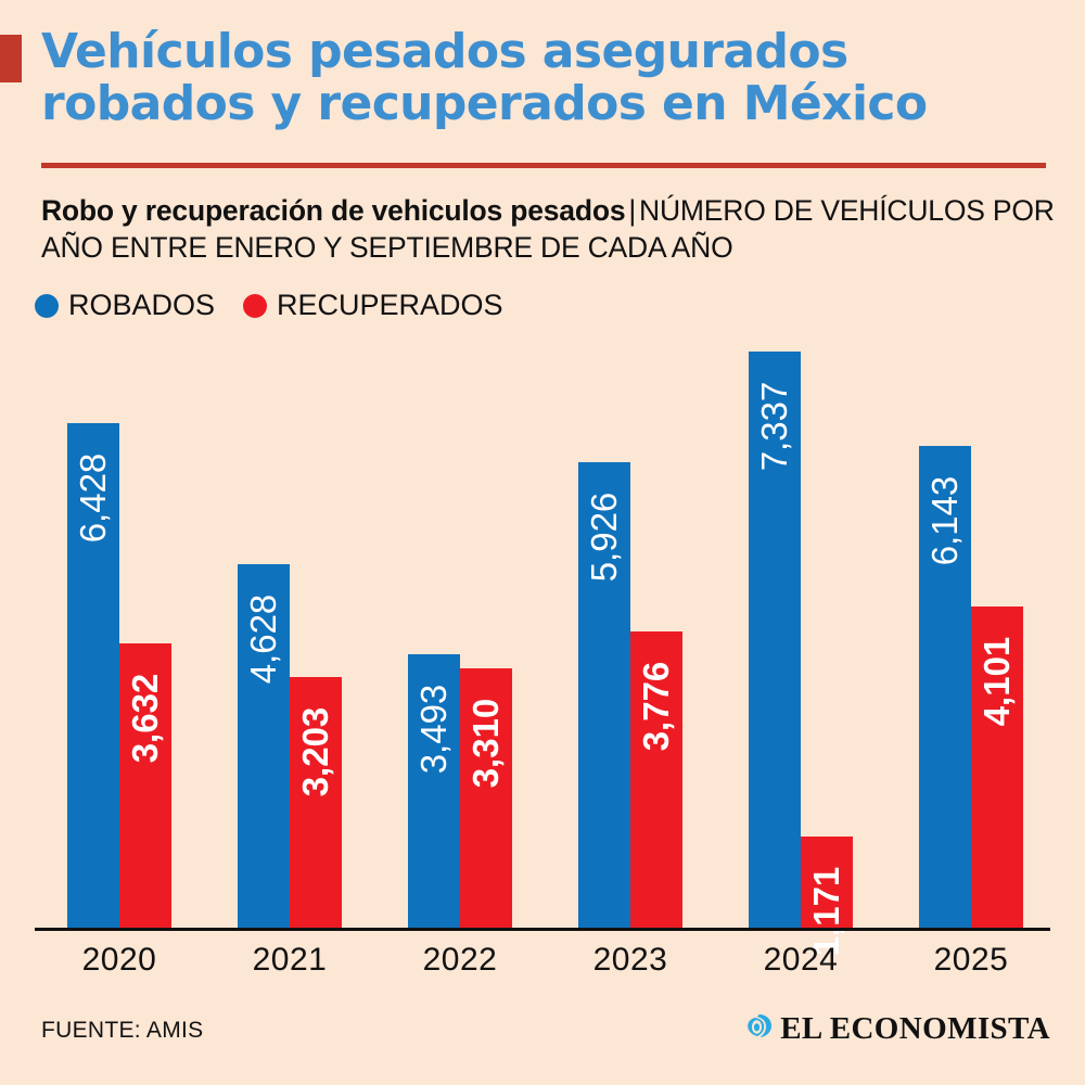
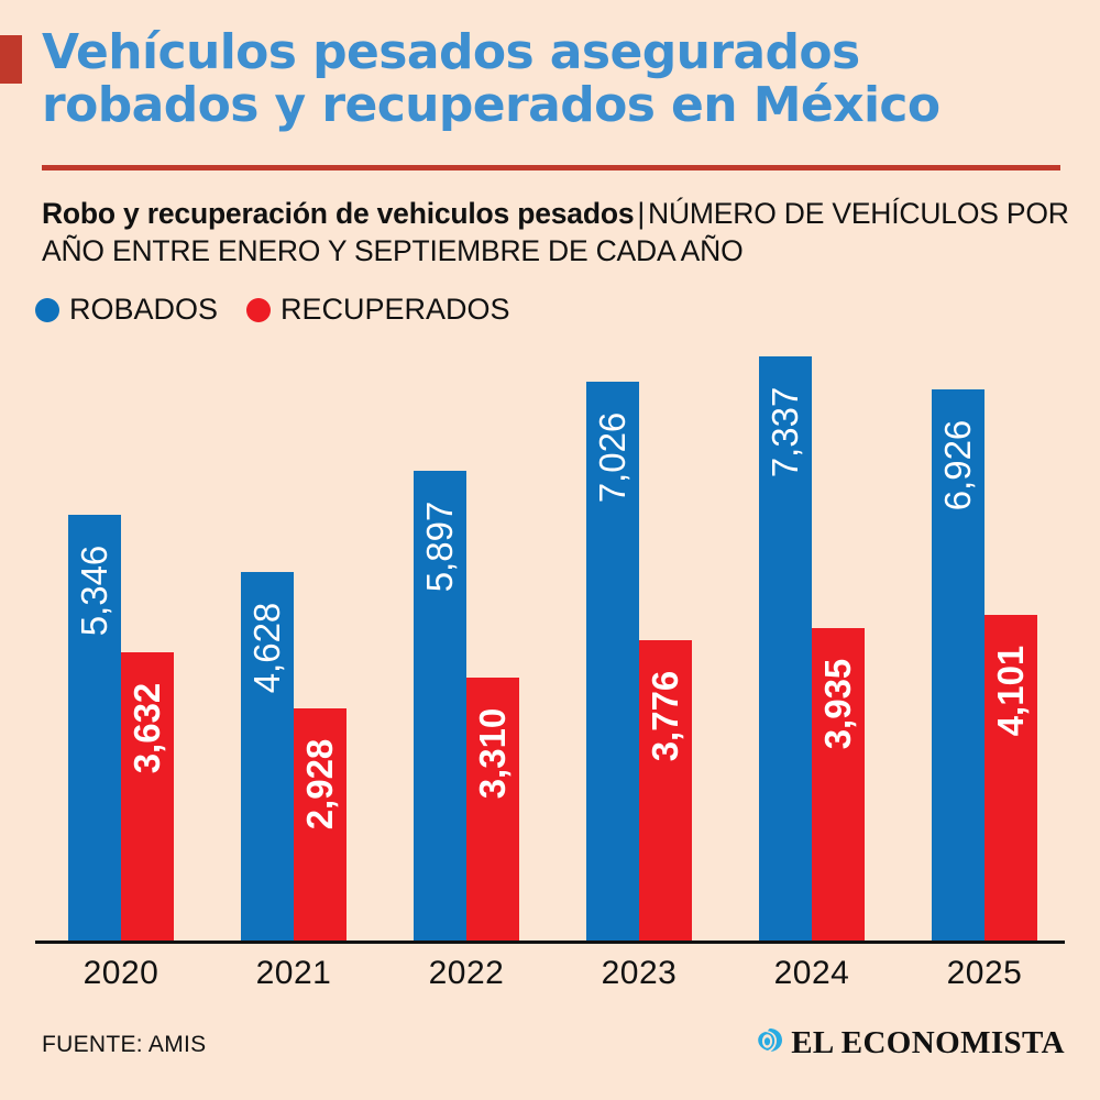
ROBADOS/2020: 6,428 -> 5,346
RECUPERADOS/2021: 3,203 -> 2,928
ROBADOS/2022: 3,493 -> 5,897
ROBADOS/2023: 5,926 -> 7,026
RECUPERADOS/2024: 1,171 -> 3,935
ROBADOS/2025: 6,143 -> 6,926
